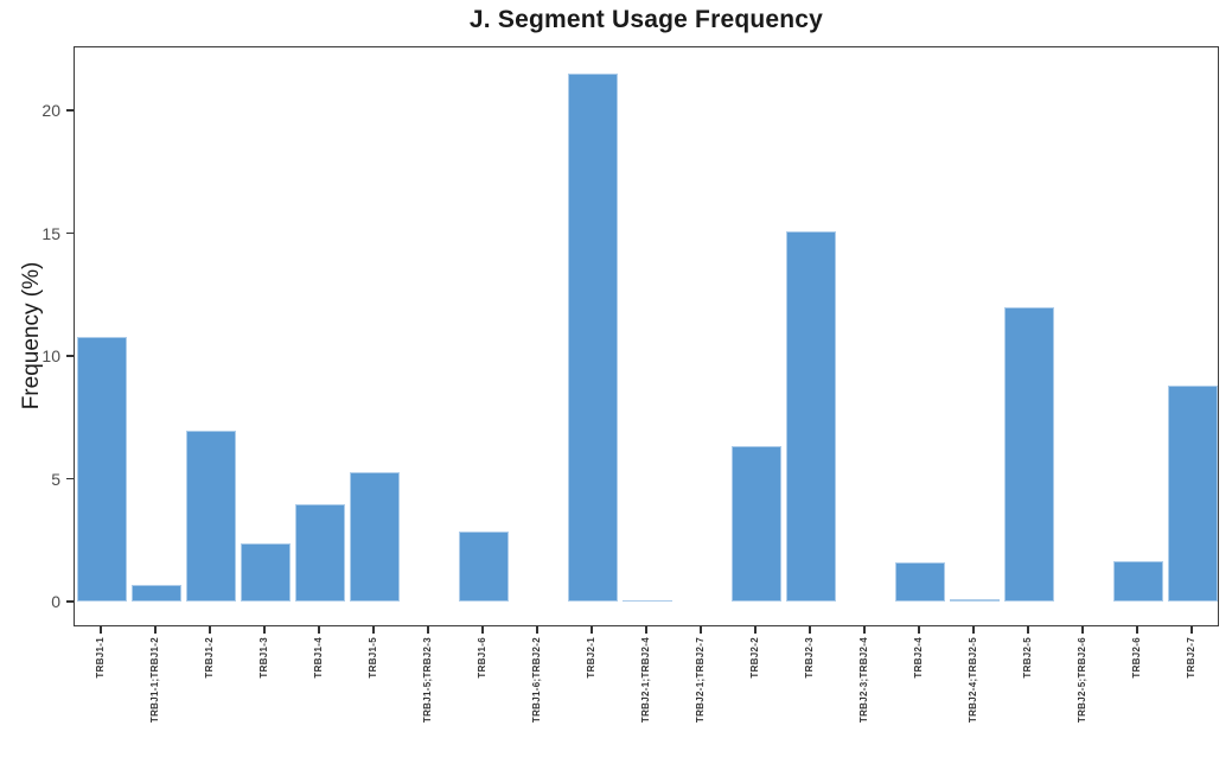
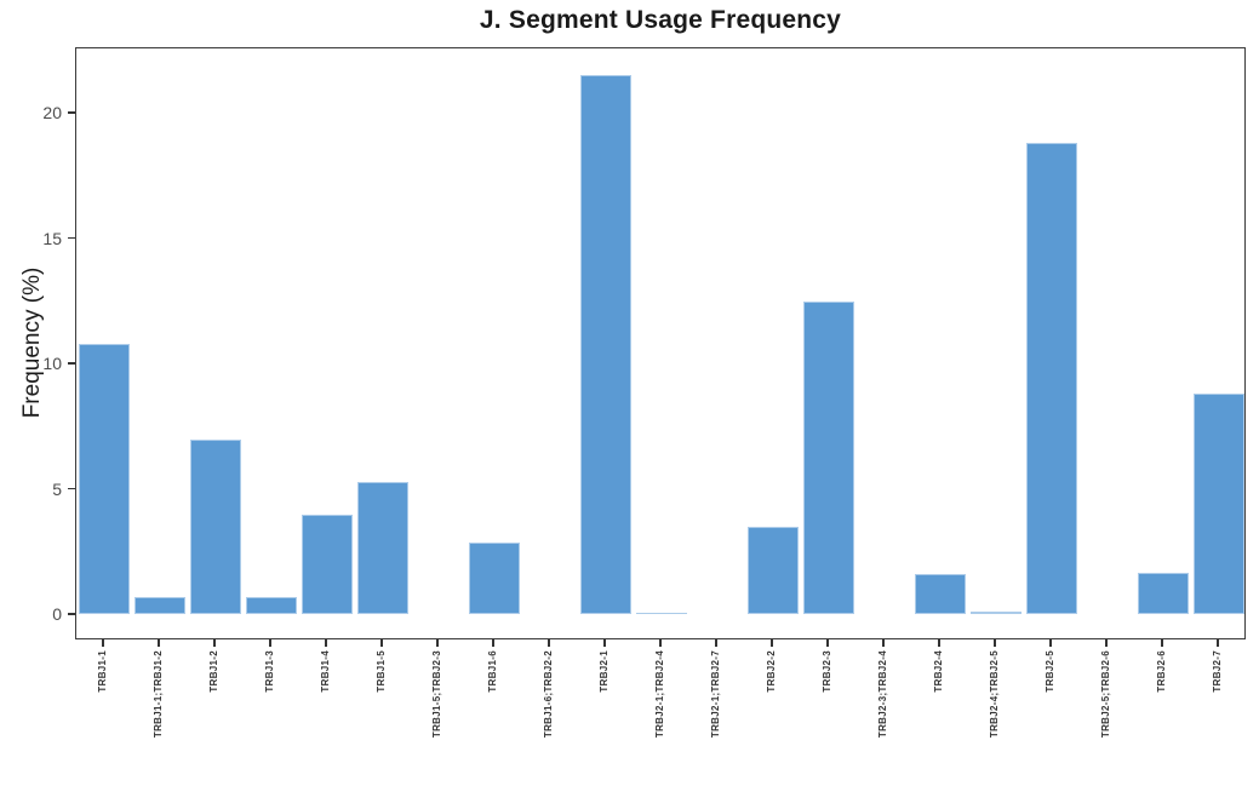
TRBJ1-3: 2.4 -> 0.7
TRBJ2-2: 6.3 -> 3.5
TRBJ2-3: 15.1 -> 12.5
TRBJ2-5: 12.0 -> 18.8
